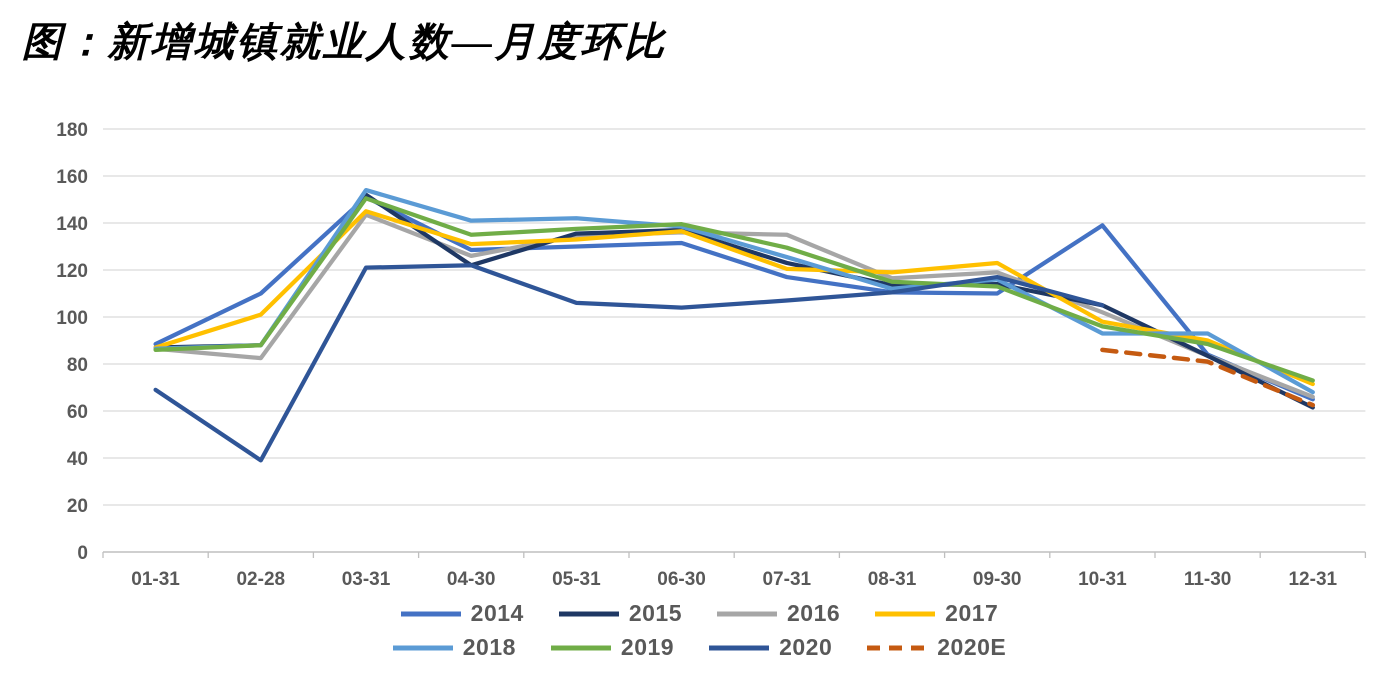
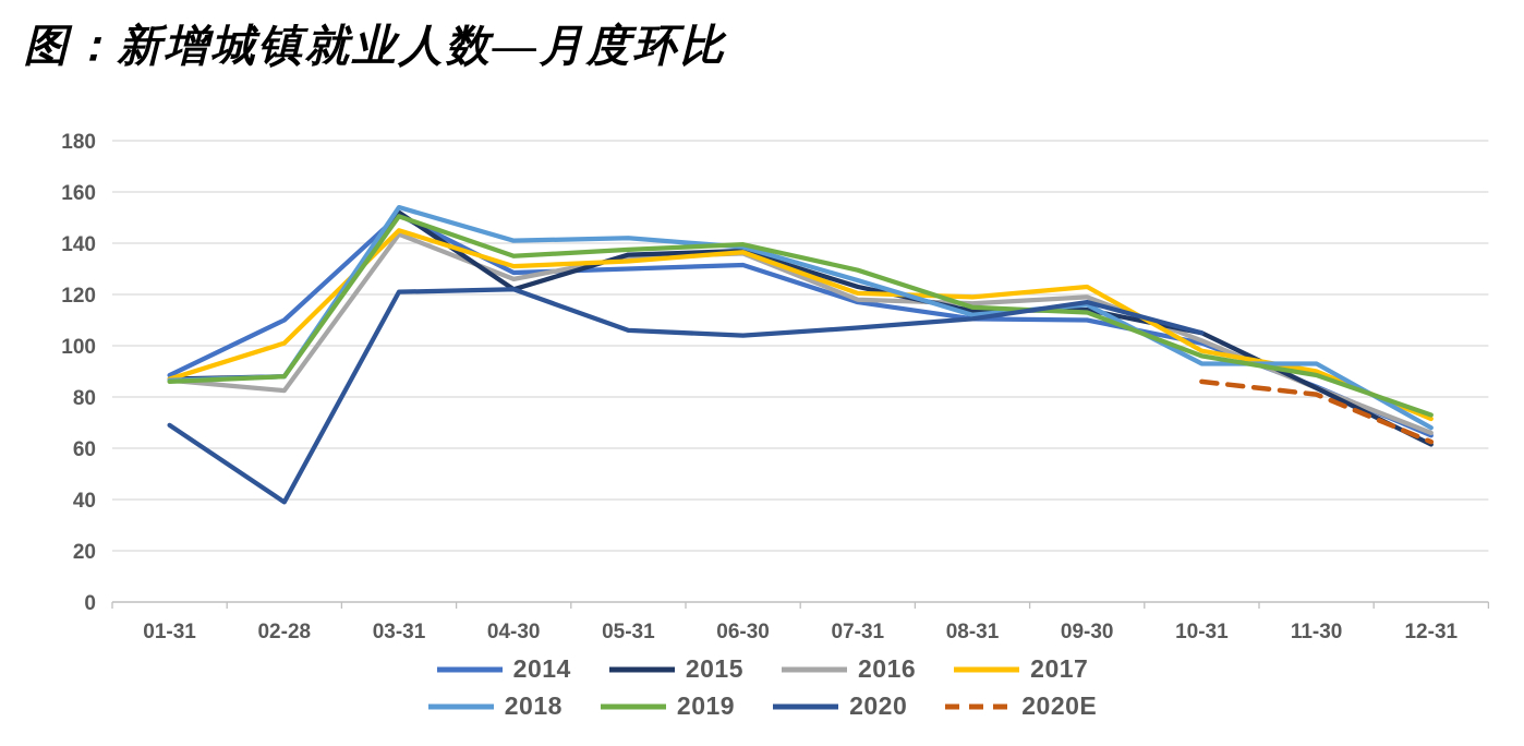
2016/07-31: 135 -> 118
2014/10-31: 139 -> 101
